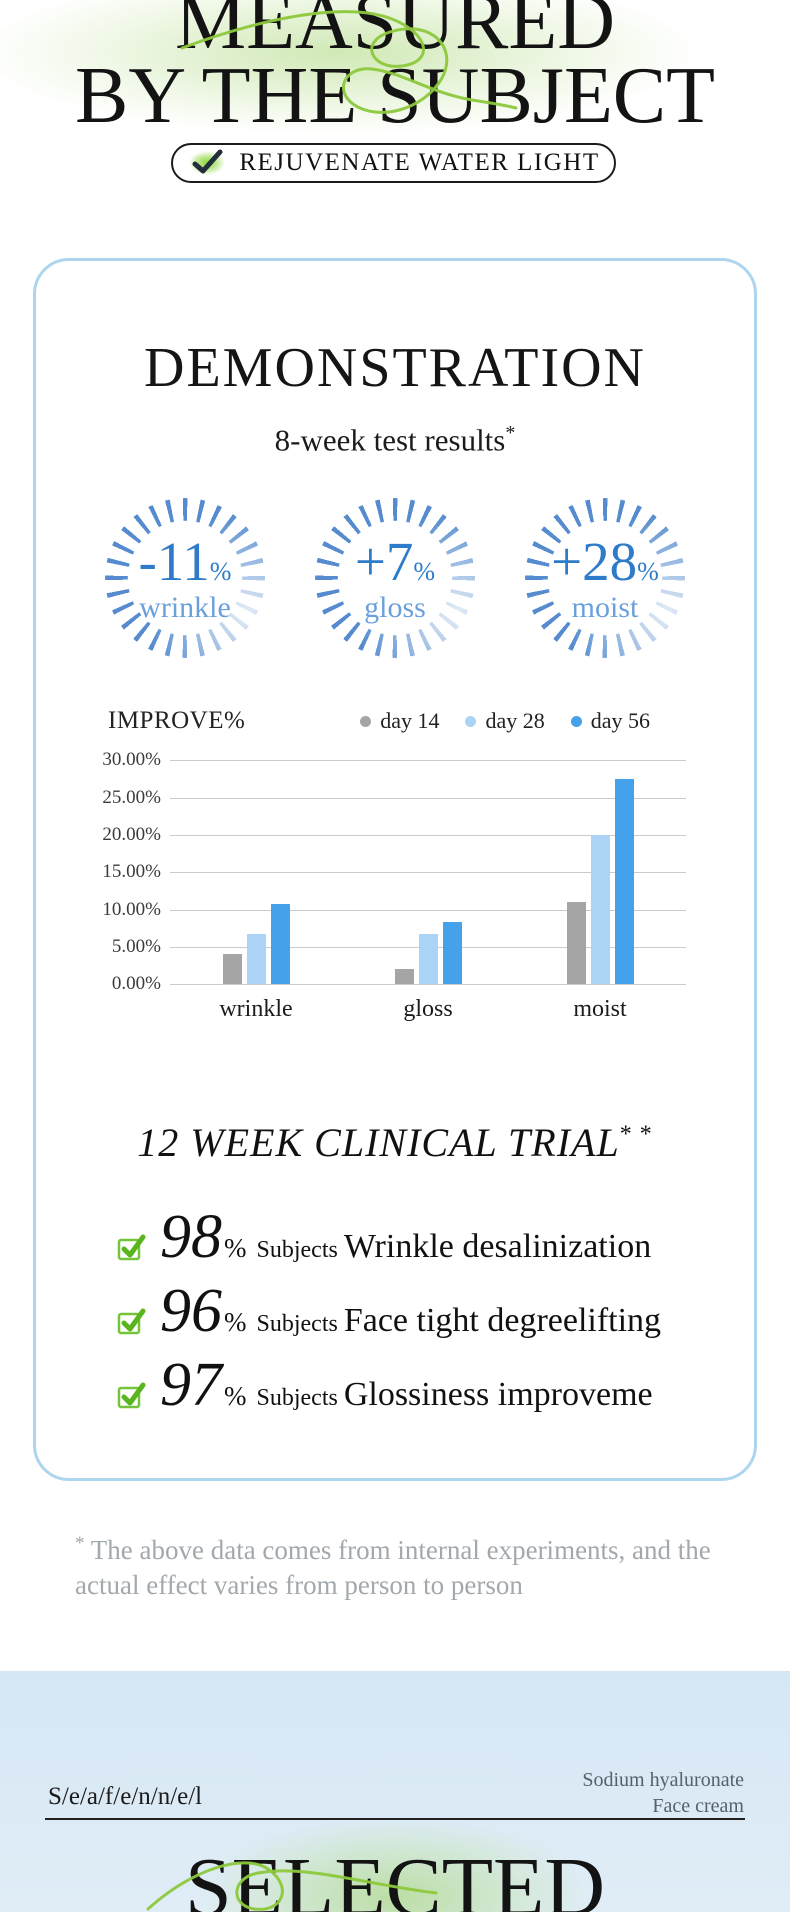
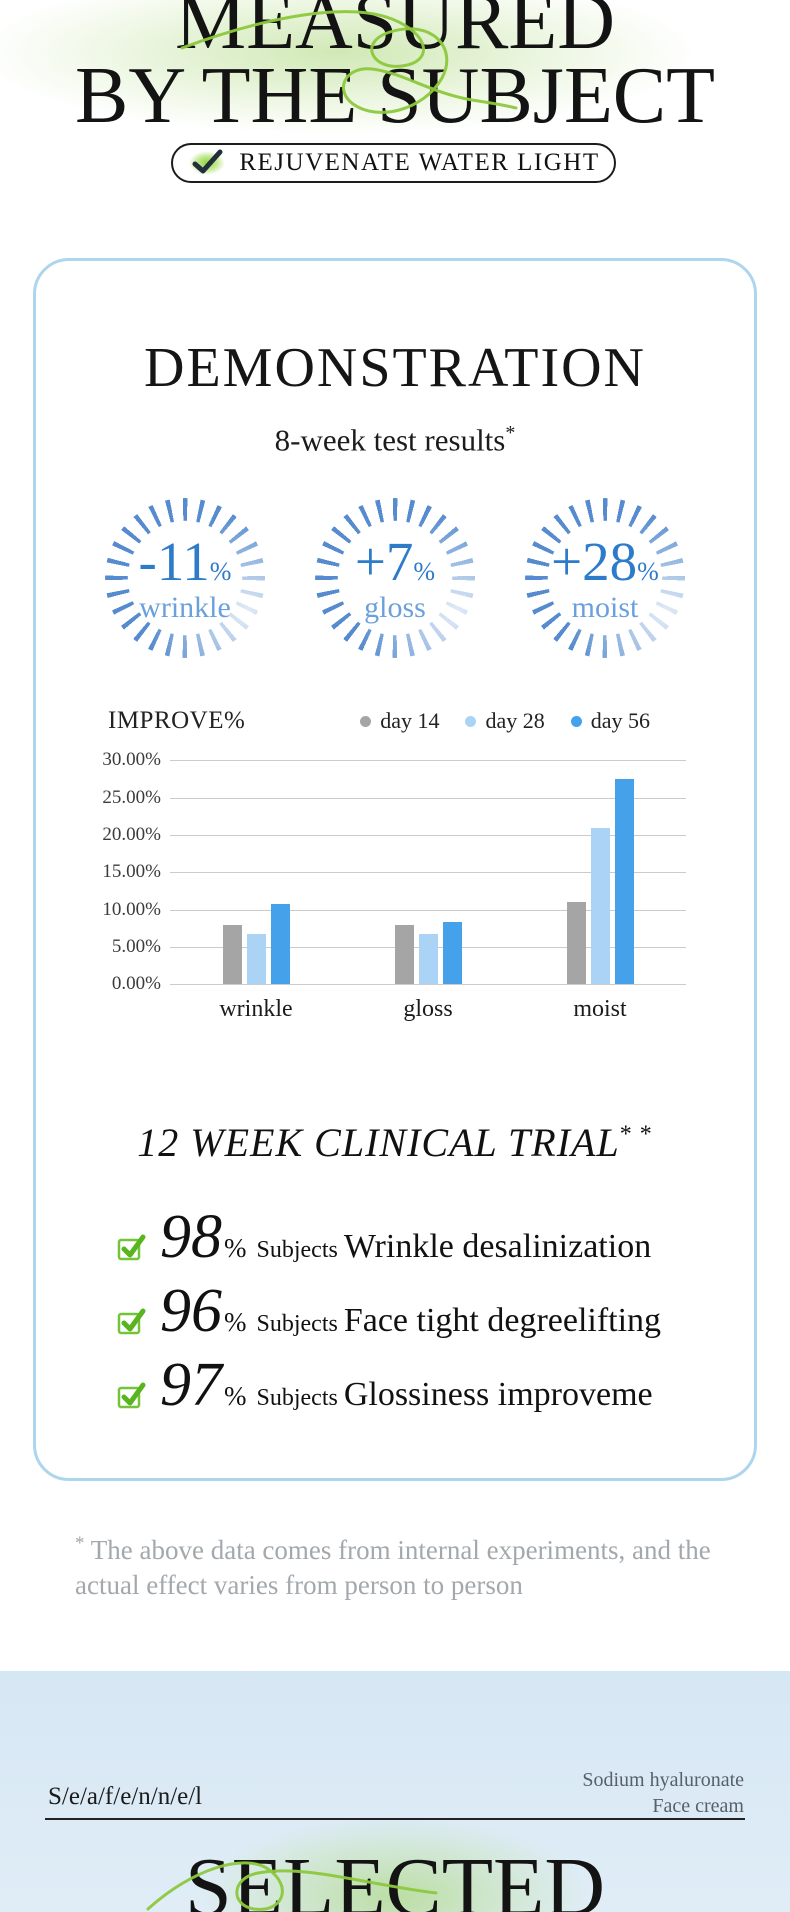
day 14/wrinkle: 4% -> 8%
day 14/gloss: 2% -> 8%
day 28/moist: 20% -> 21%
